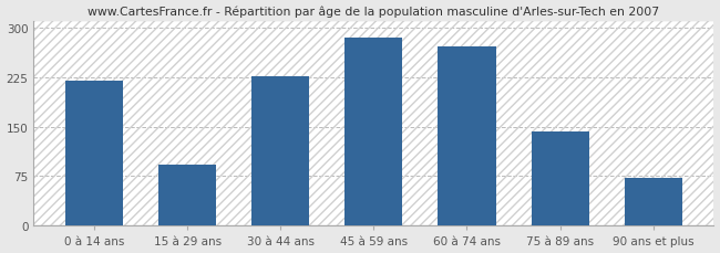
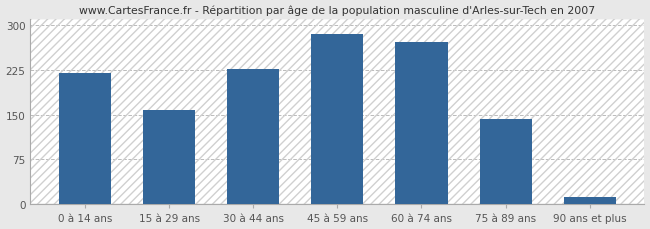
15 à 29 ans: 92 -> 157
90 ans et plus: 72 -> 13
